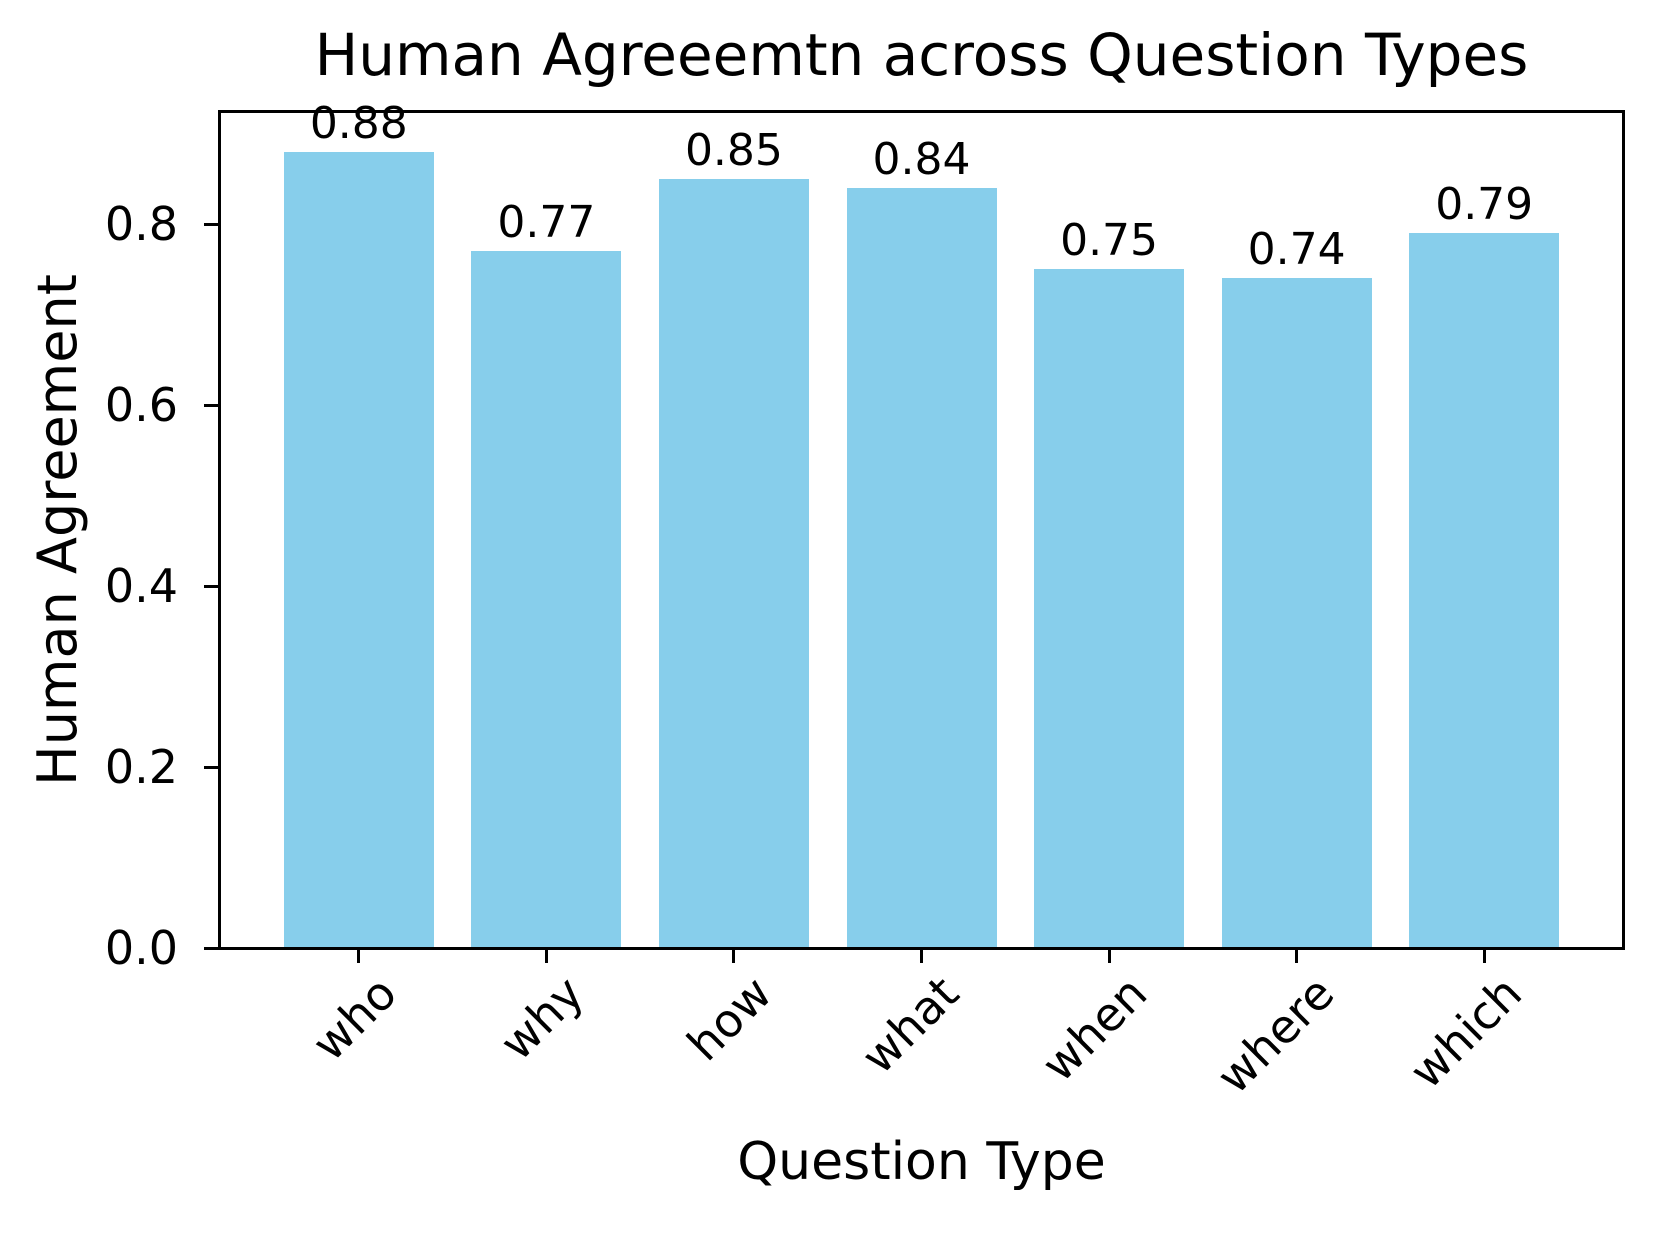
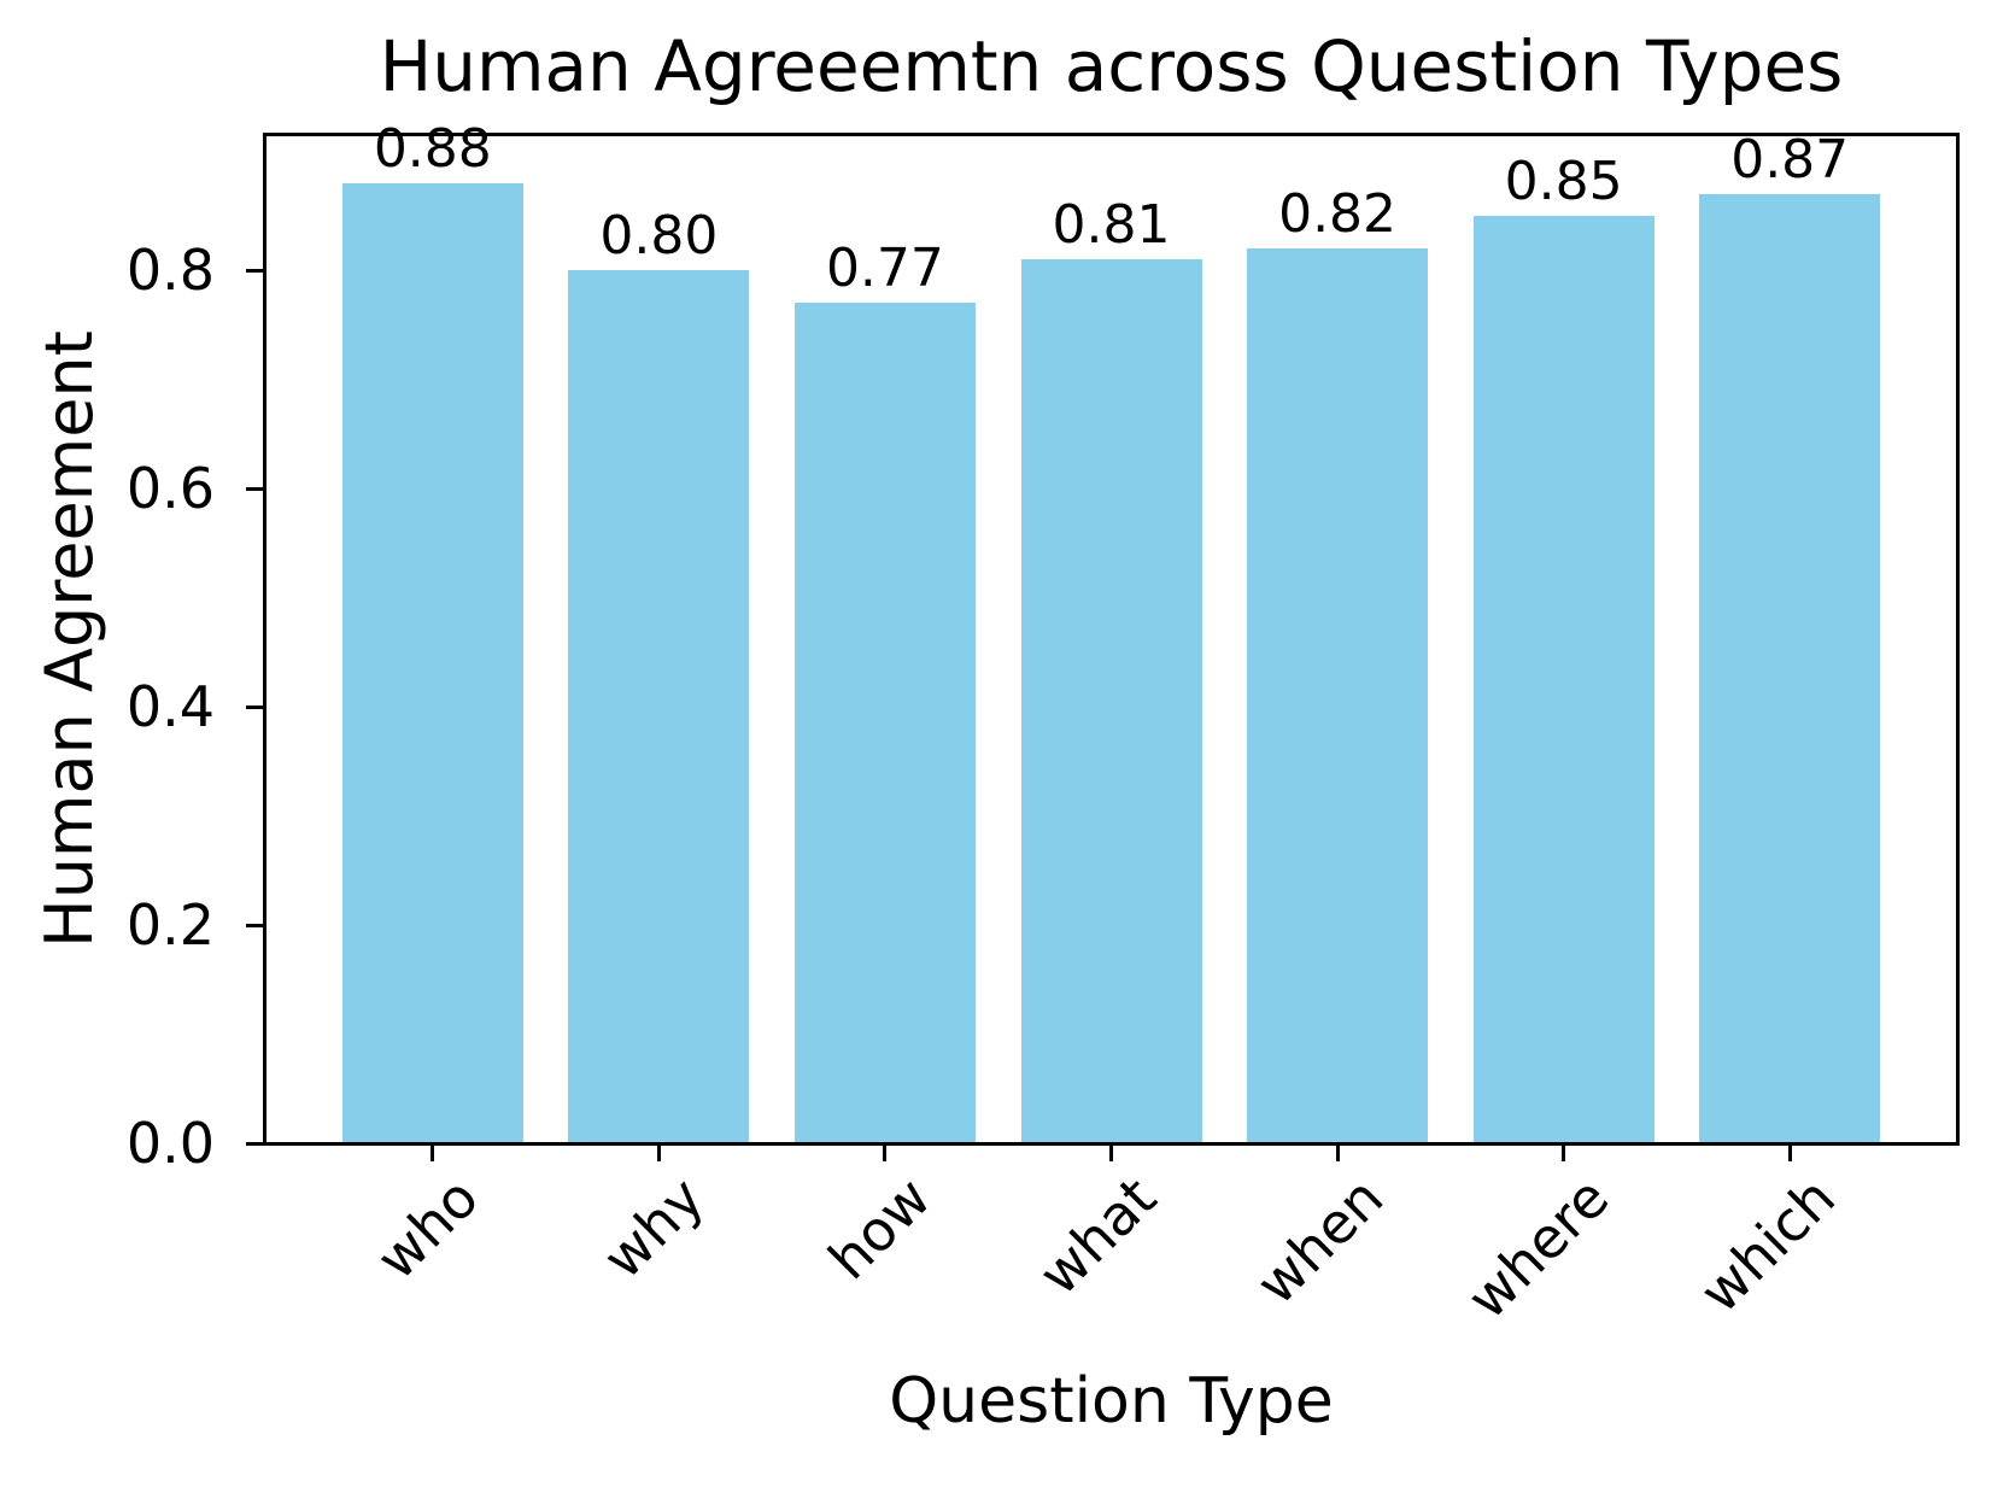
why: 0.77 -> 0.80
how: 0.85 -> 0.77
what: 0.84 -> 0.81
when: 0.75 -> 0.82
where: 0.74 -> 0.85
which: 0.79 -> 0.87
